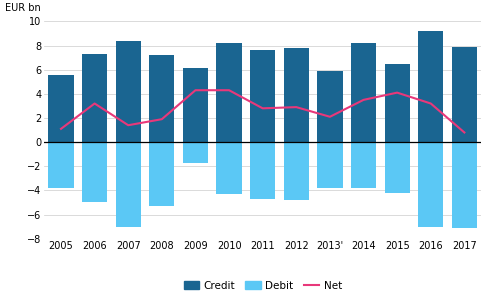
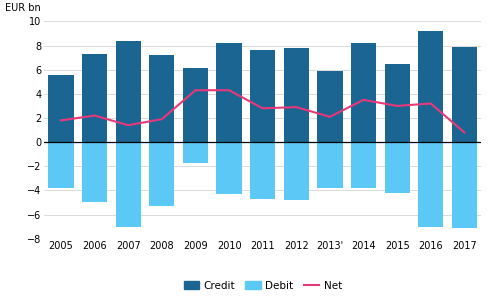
Net/2005: 1.1 -> 1.8
Net/2006: 3.2 -> 2.2
Net/2015: 4.1 -> 3.0
